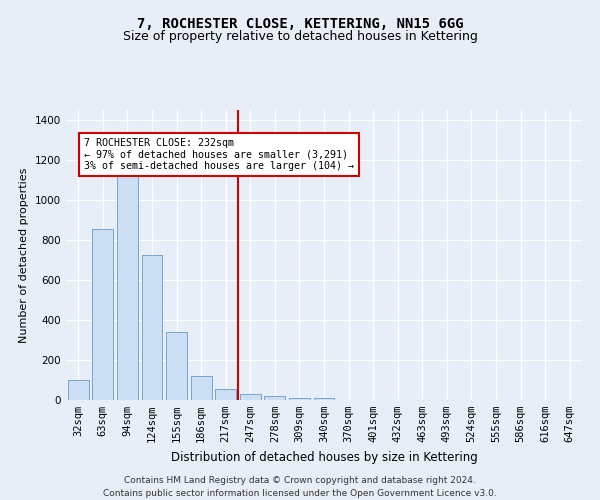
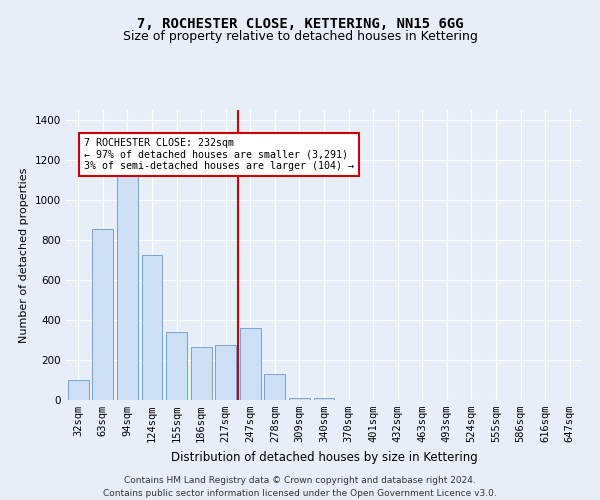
186sqm: 120 -> 265
217sqm: 55 -> 275
247sqm: 28 -> 360
278sqm: 18 -> 130
